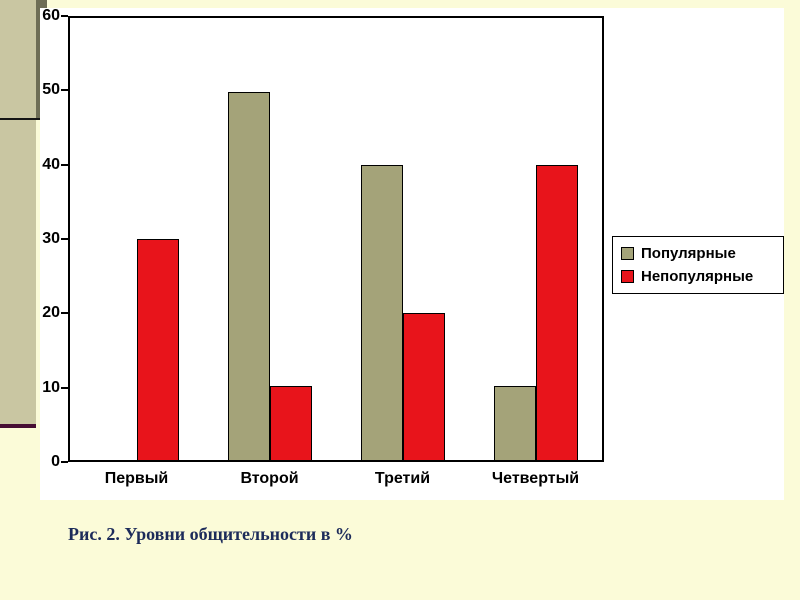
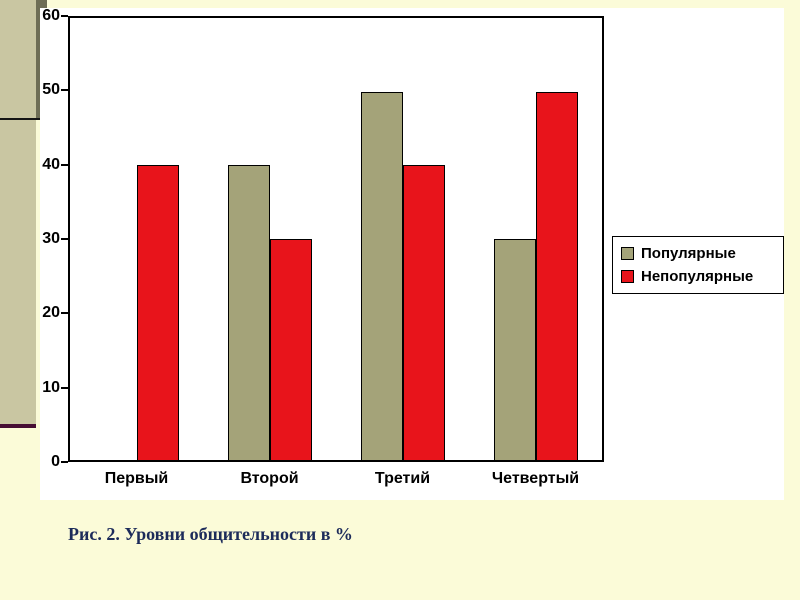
Непопулярные/Первый: 30 -> 40
Популярные/Второй: 50 -> 40
Непопулярные/Второй: 10 -> 30
Популярные/Третий: 40 -> 50
Непопулярные/Третий: 20 -> 40
Популярные/Четвертый: 10 -> 30
Непопулярные/Четвертый: 40 -> 50
